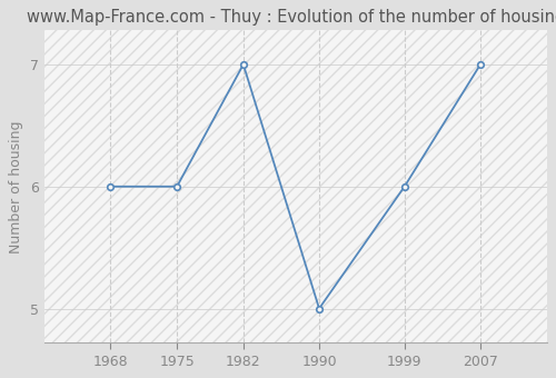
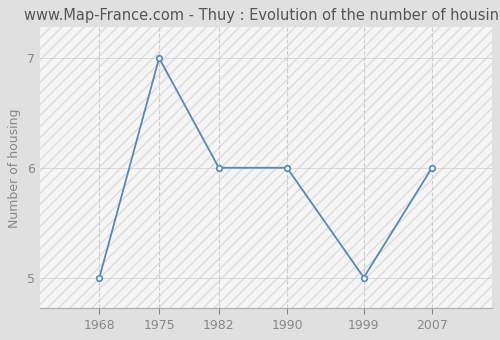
1968: 6 -> 5
1975: 6 -> 7
1982: 7 -> 6
1990: 5 -> 6
1999: 6 -> 5
2007: 7 -> 6
